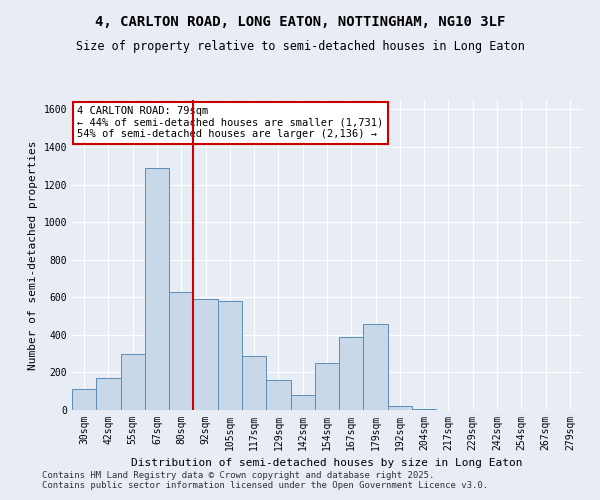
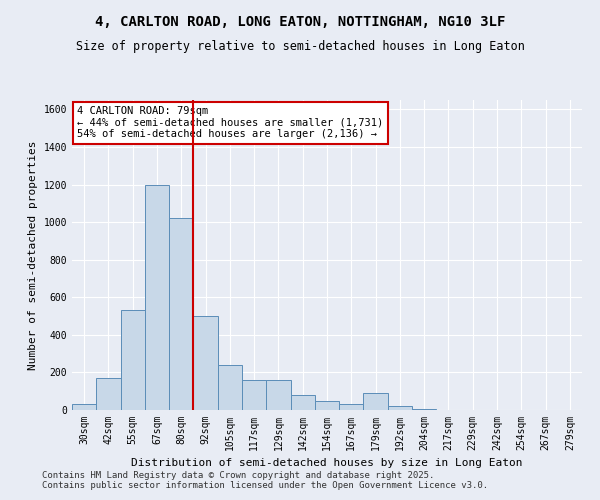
30sqm: 110 -> 30
55sqm: 300 -> 530
67sqm: 1290 -> 1200
80sqm: 630 -> 1020
92sqm: 590 -> 500
105sqm: 580 -> 240
117sqm: 290 -> 160
154sqm: 250 -> 50
167sqm: 390 -> 30
179sqm: 460 -> 90
